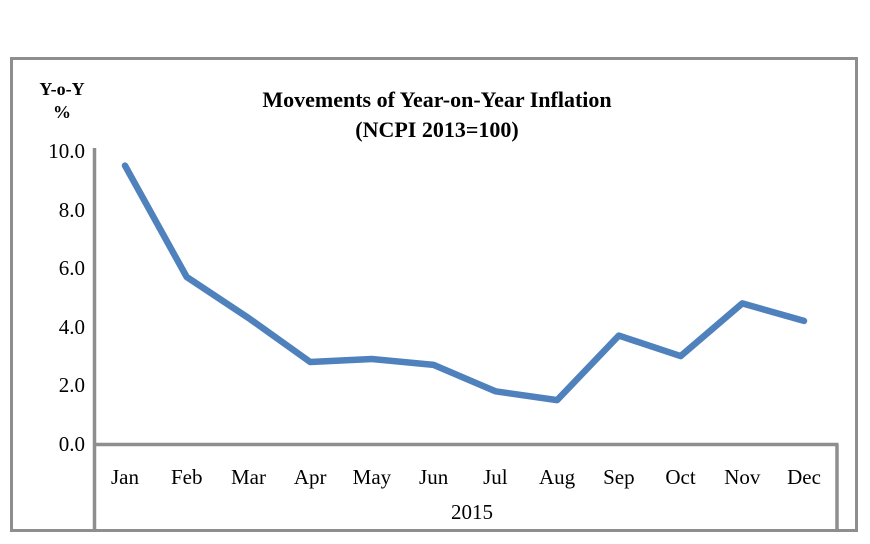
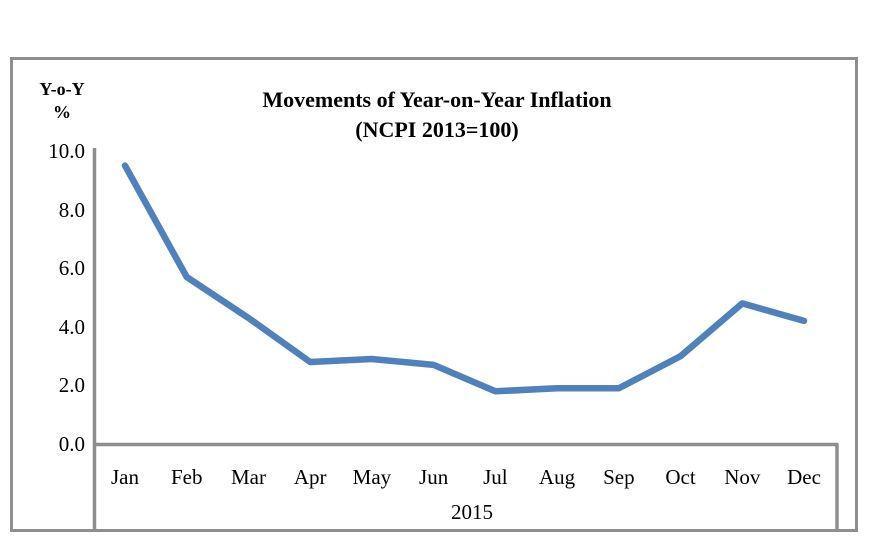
Aug: 1.5 -> 1.9
Sep: 3.7 -> 1.9
